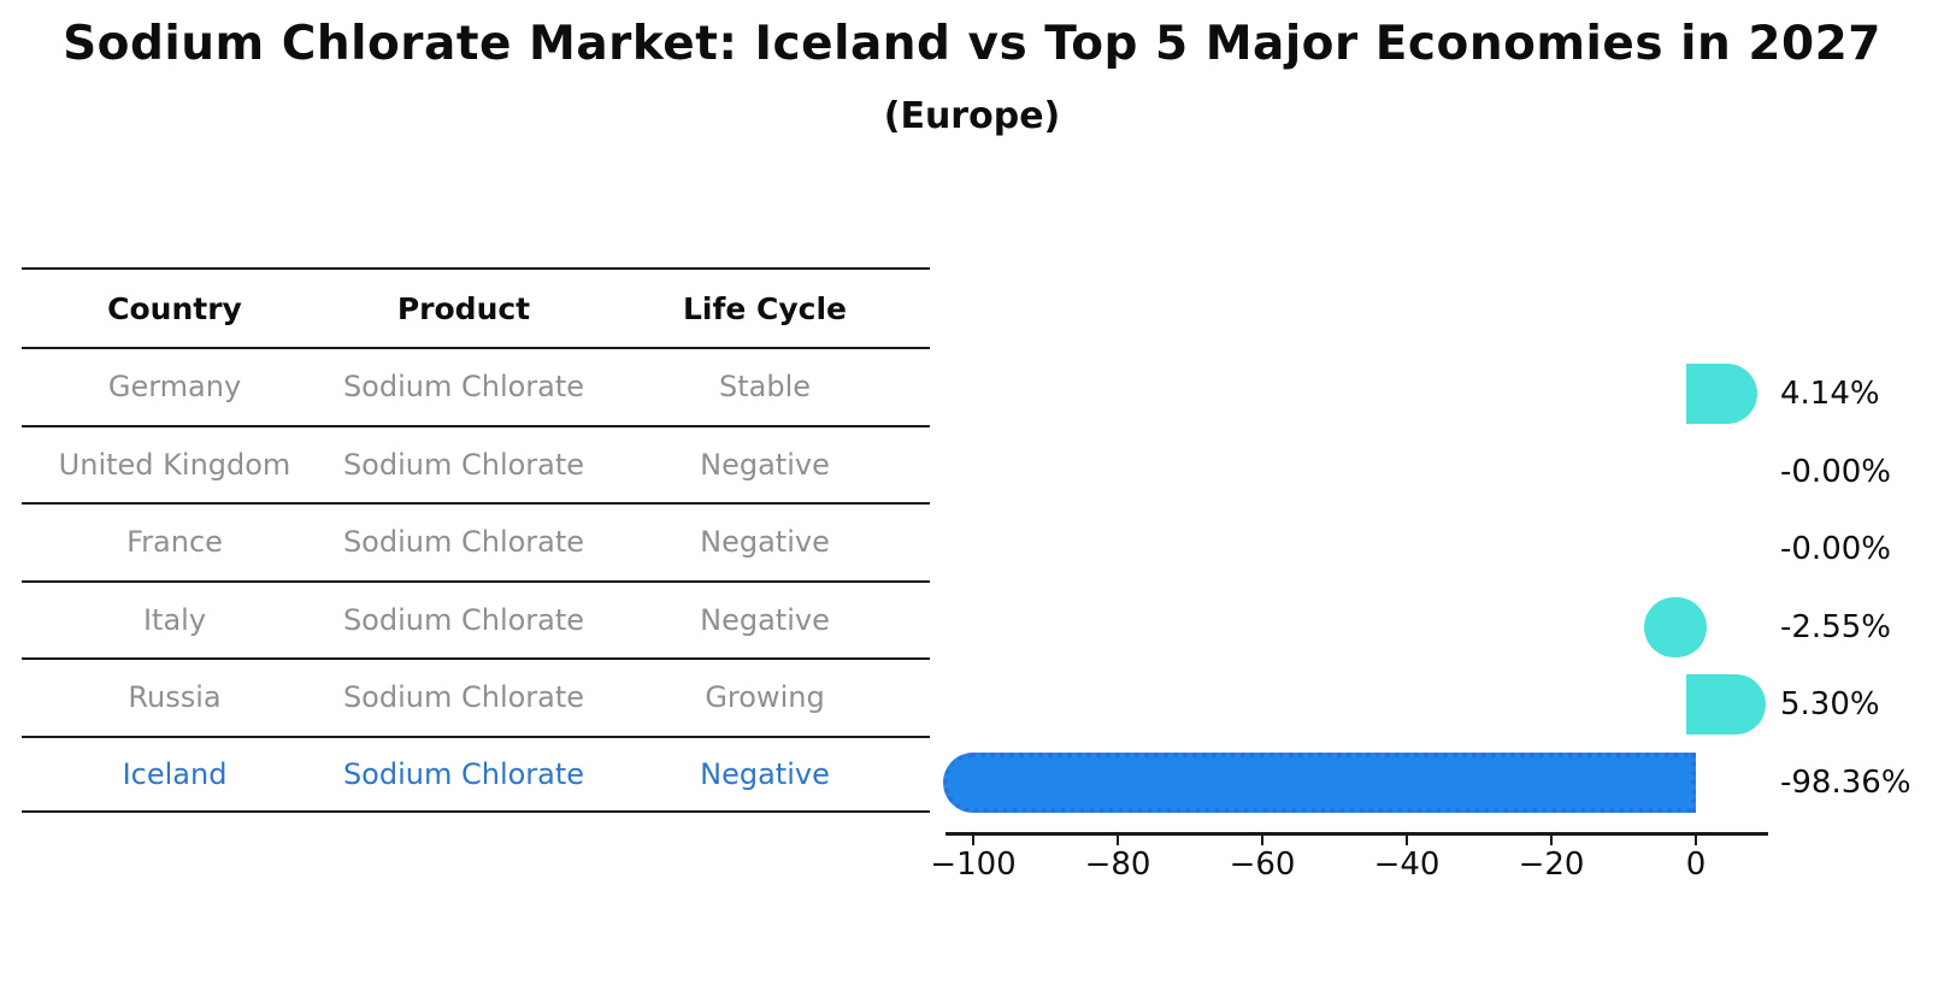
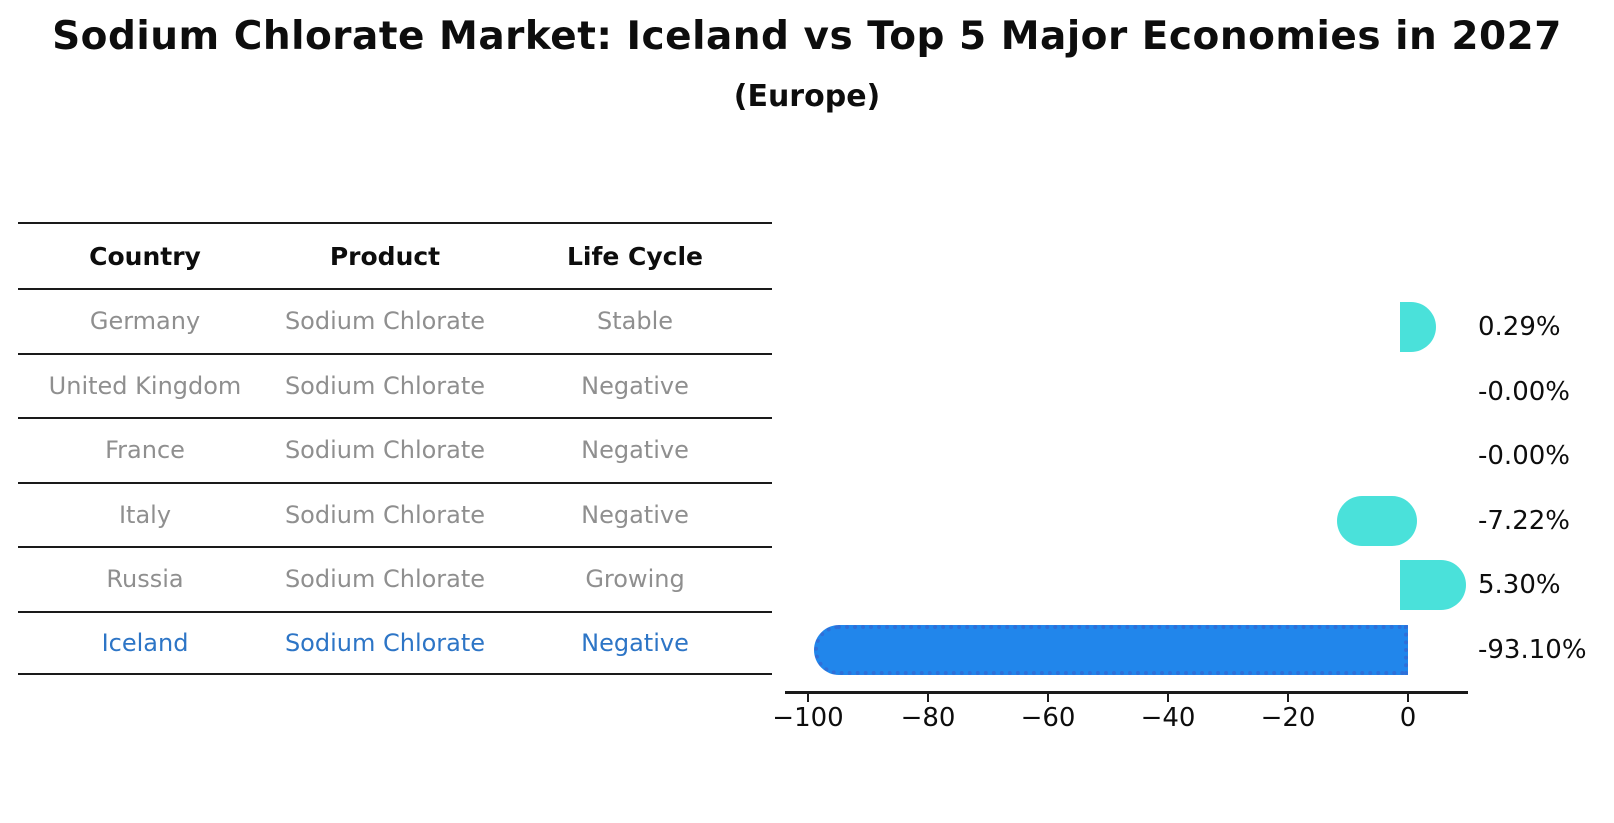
Germany: 4.14% -> 0.29%
Italy: -2.55% -> -7.22%
Iceland: -98.36% -> -93.10%
